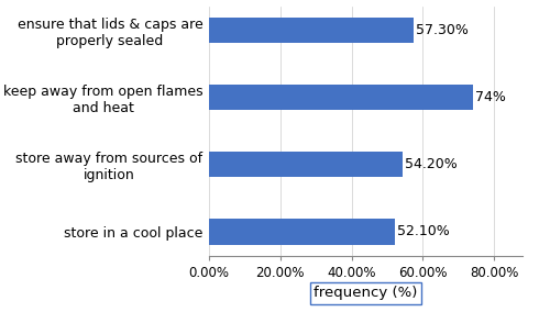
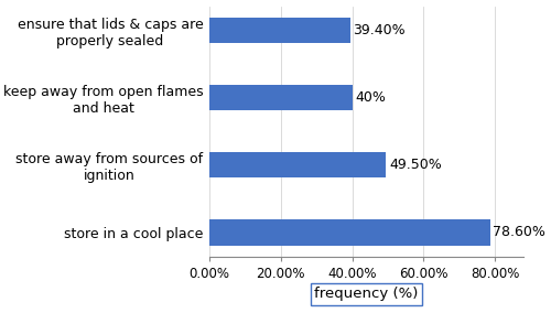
ensure that lids & caps are properly sealed: 57.30% -> 39.40%
keep away from open flames and heat: 74% -> 40%
store away from sources of ignition: 54.20% -> 49.50%
store in a cool place: 52.10% -> 78.60%
